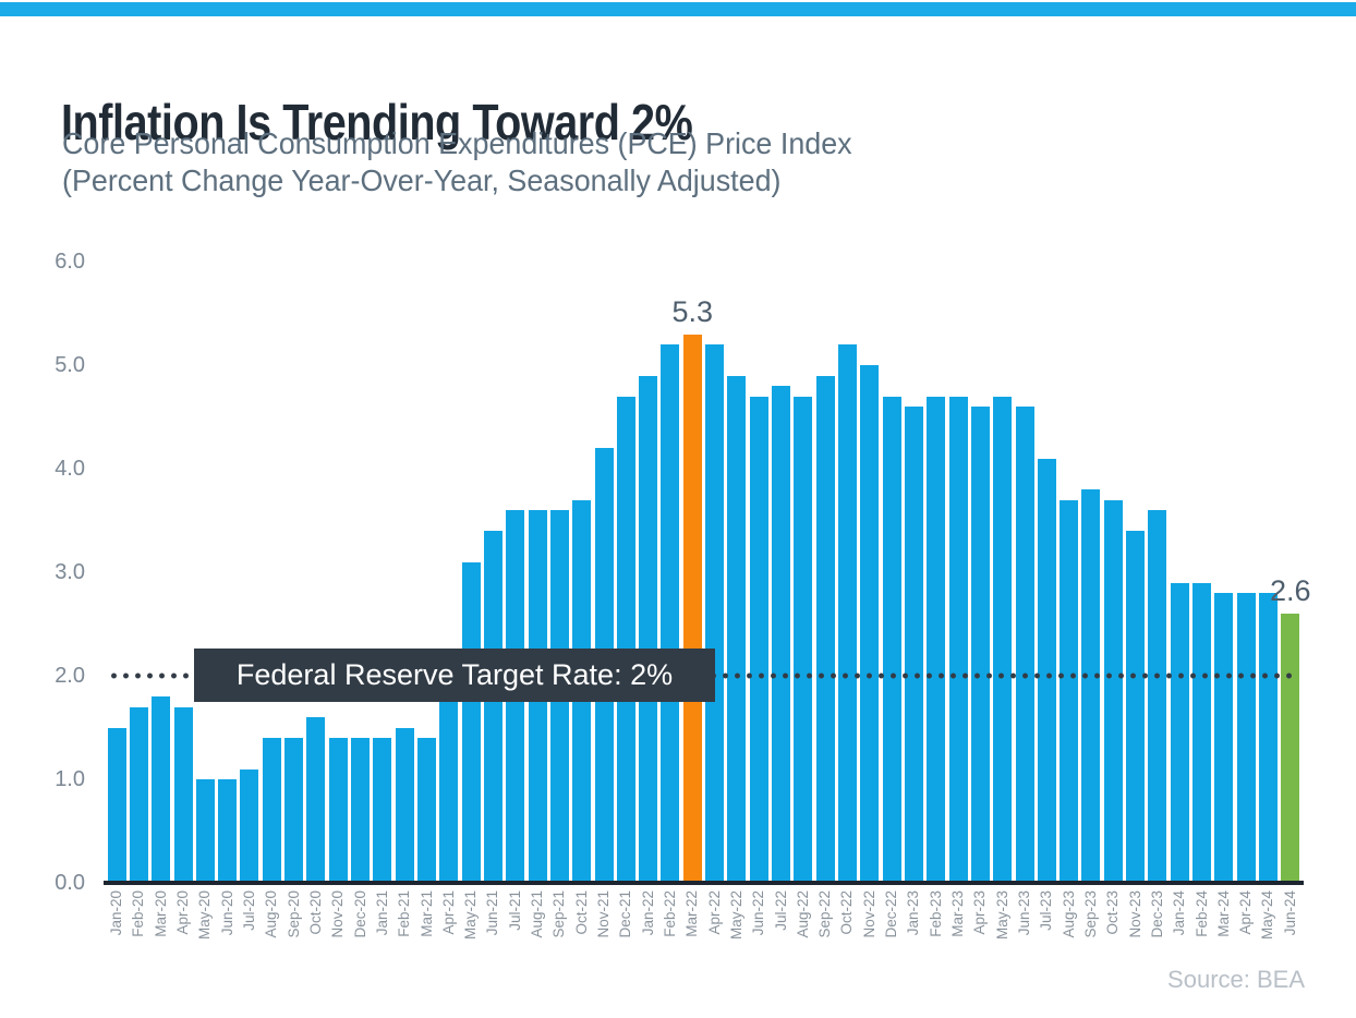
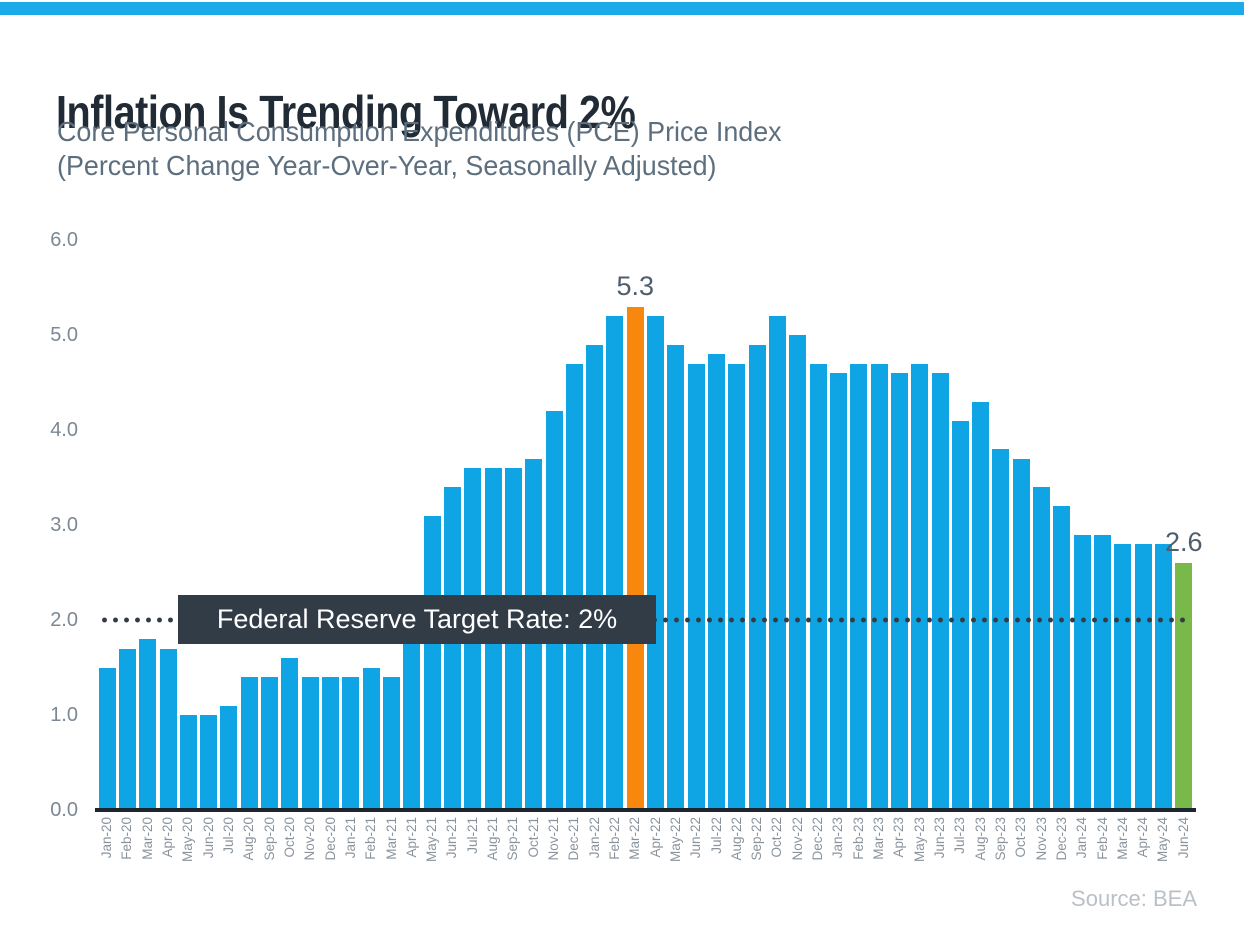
Aug-23: 3.7 -> 4.3
Dec-23: 3.6 -> 3.2
